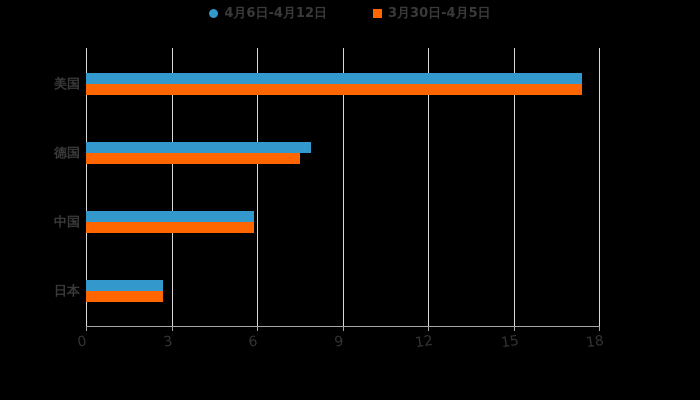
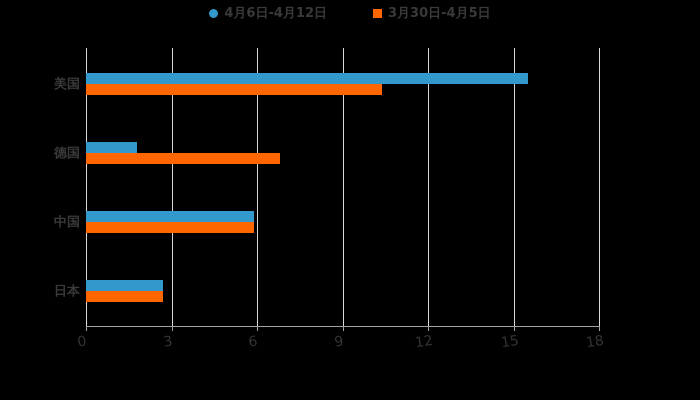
4月6日-4月12日/美国: 17.4 -> 15.5
3月30日-4月5日/美国: 17.4 -> 10.4
4月6日-4月12日/德国: 7.9 -> 1.8
3月30日-4月5日/德国: 7.5 -> 6.8
